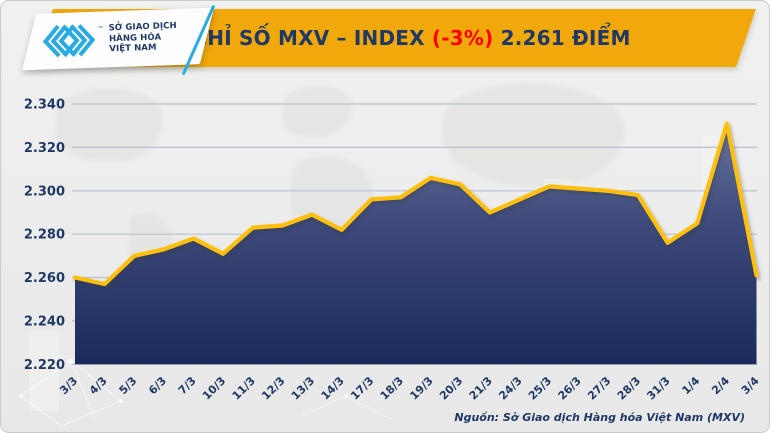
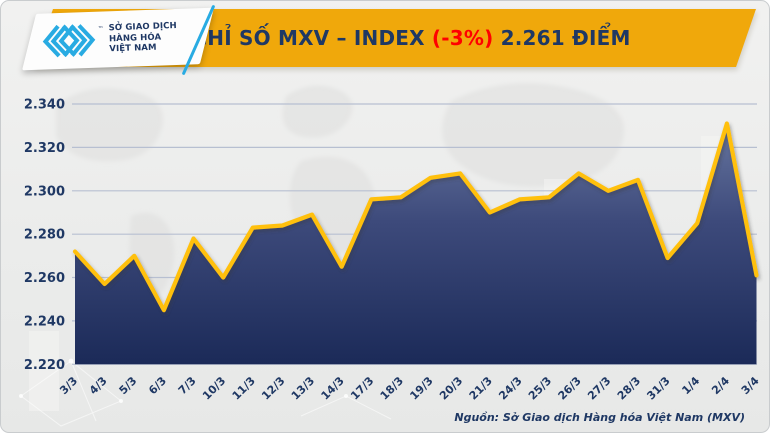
3/3: 2260 -> 2272
6/3: 2273 -> 2245
10/3: 2271 -> 2260
14/3: 2282 -> 2265
20/3: 2303 -> 2308
25/3: 2302 -> 2297
26/3: 2301 -> 2308
28/3: 2298 -> 2305
31/3: 2276 -> 2269
